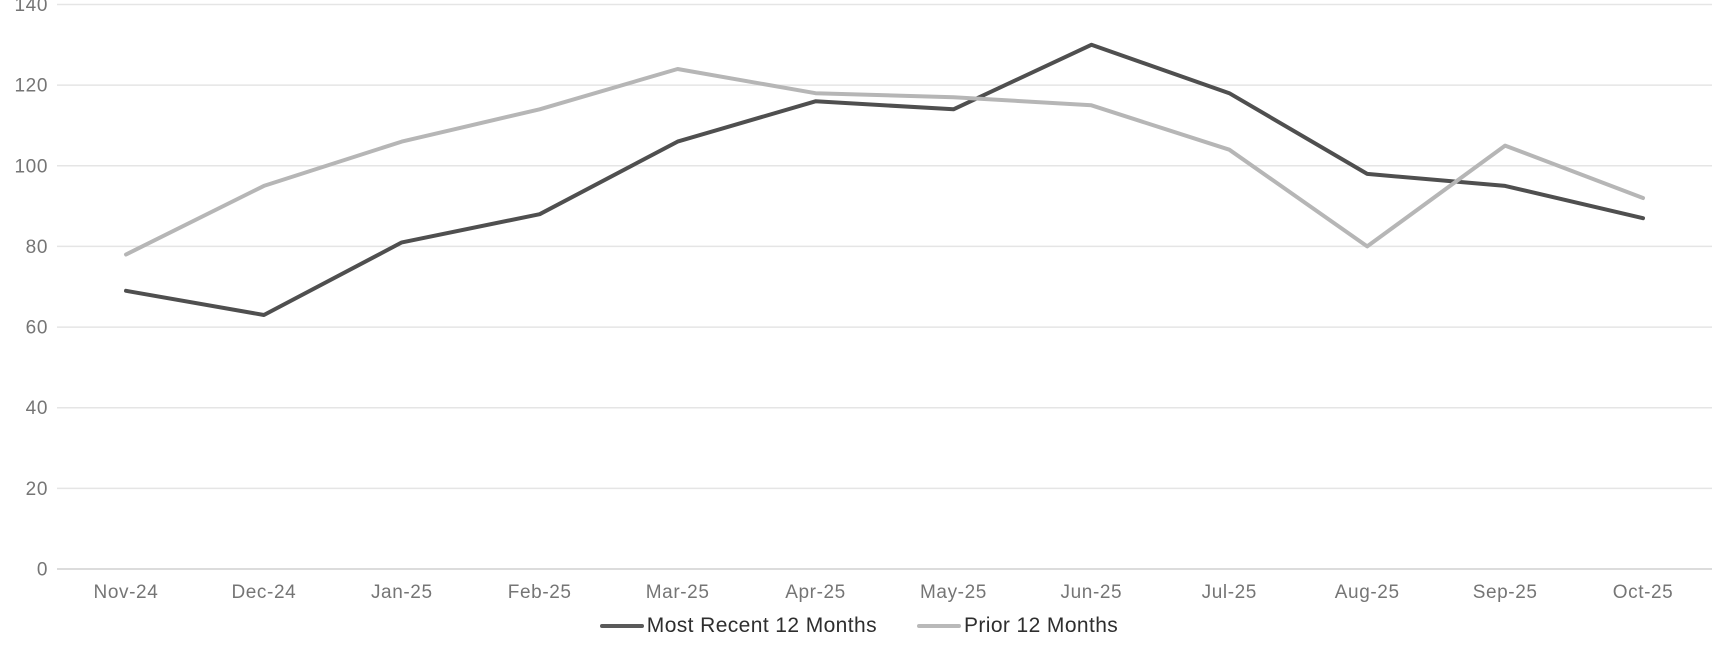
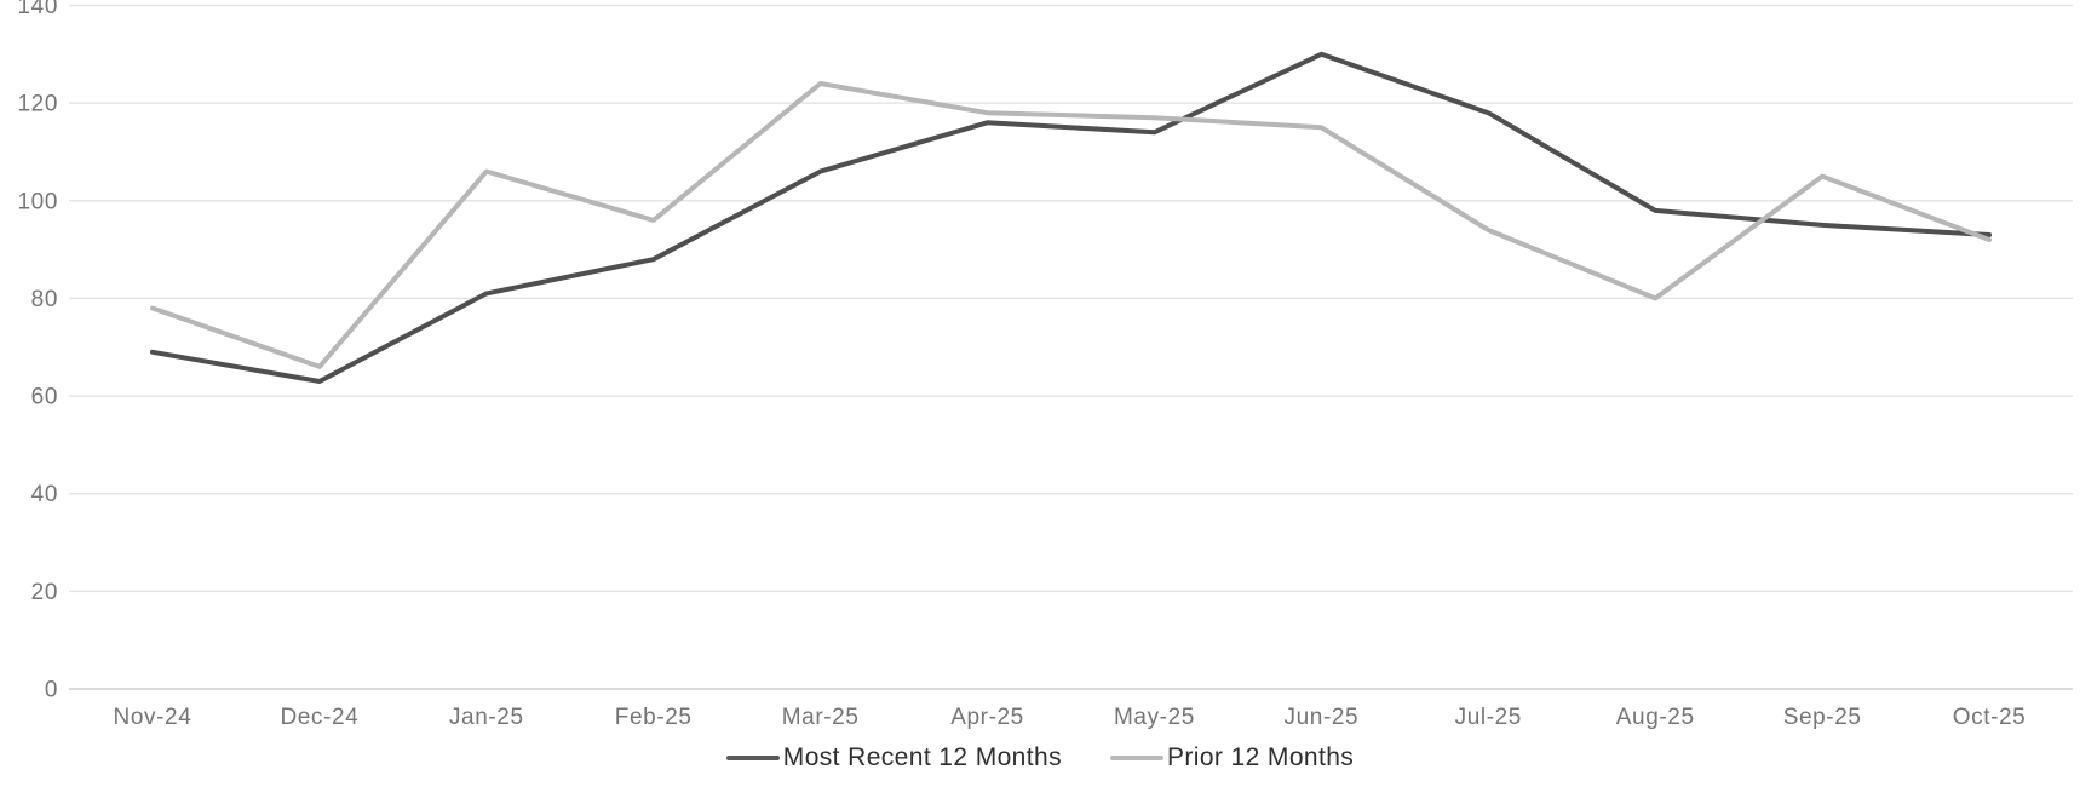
Prior 12 Months/Dec-24: 95 -> 66
Prior 12 Months/Feb-25: 114 -> 96
Prior 12 Months/Jul-25: 104 -> 94
Most Recent 12 Months/Oct-25: 87 -> 93
